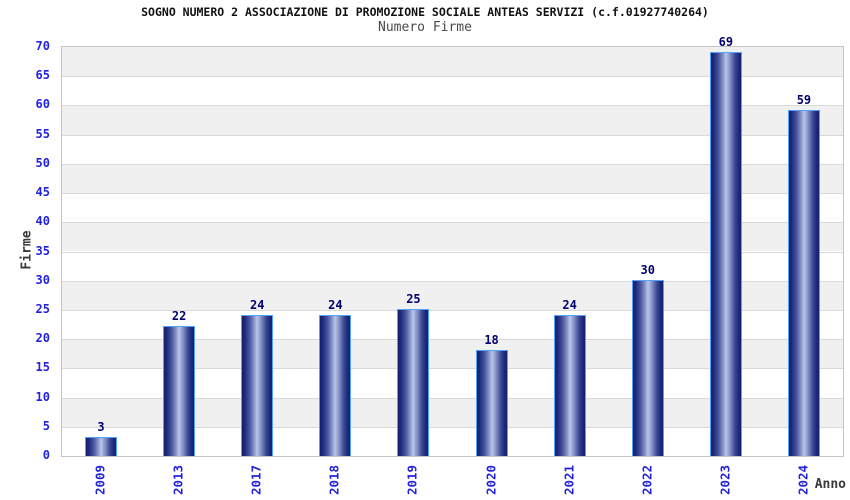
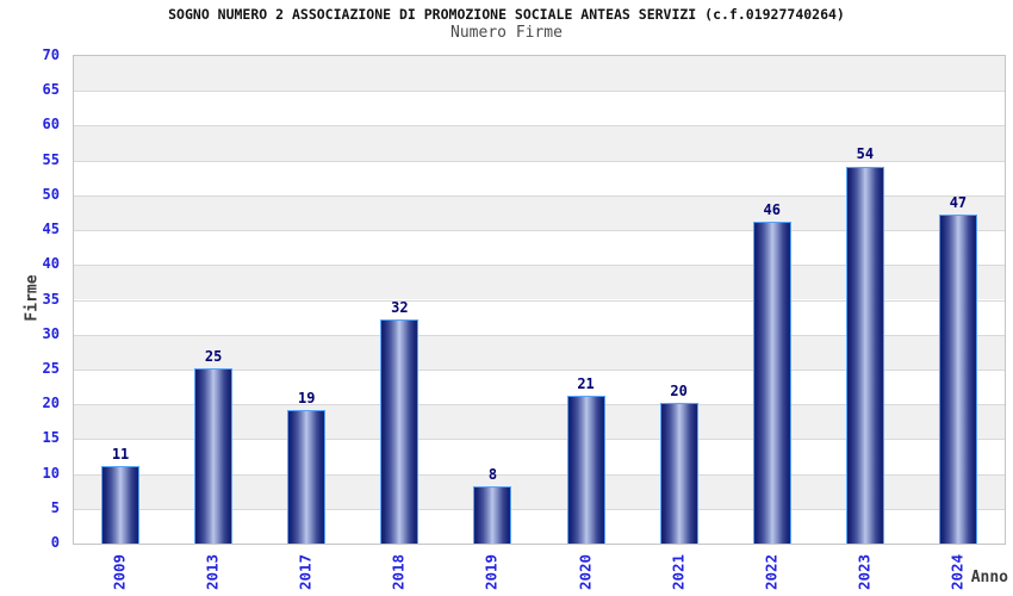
2009: 3 -> 11
2013: 22 -> 25
2017: 24 -> 19
2018: 24 -> 32
2019: 25 -> 8
2020: 18 -> 21
2021: 24 -> 20
2022: 30 -> 46
2023: 69 -> 54
2024: 59 -> 47
